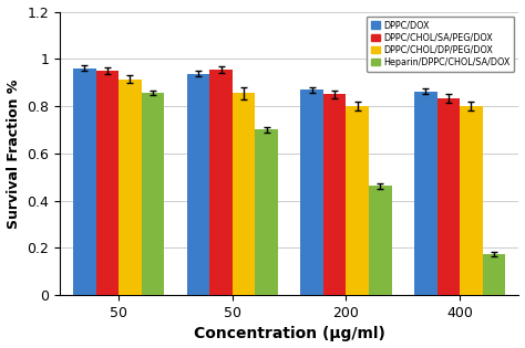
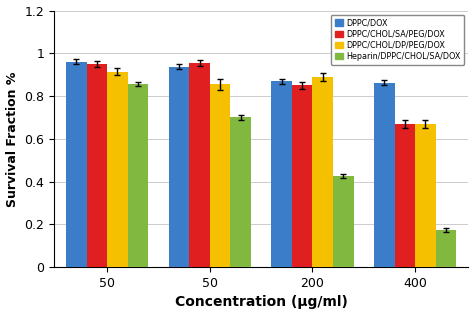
DPPC/CHOL/DP/PEG/DOX/200: 0.800 -> 0.890
Heparin/DPPC/CHOL/SA/DOX/200: 0.462 -> 0.425
DPPC/CHOL/SA/PEG/DOX/400: 0.832 -> 0.670
DPPC/CHOL/DP/PEG/DOX/400: 0.800 -> 0.670
